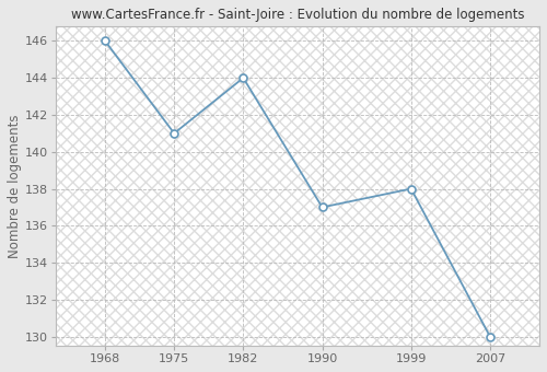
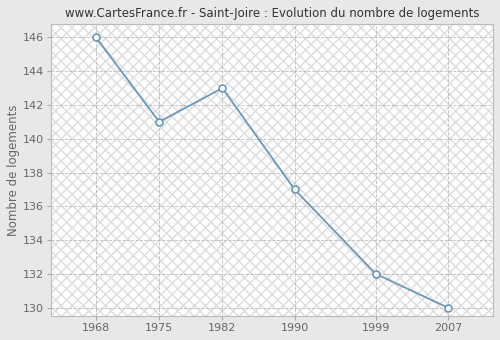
1982: 144 -> 143
1999: 138 -> 132
